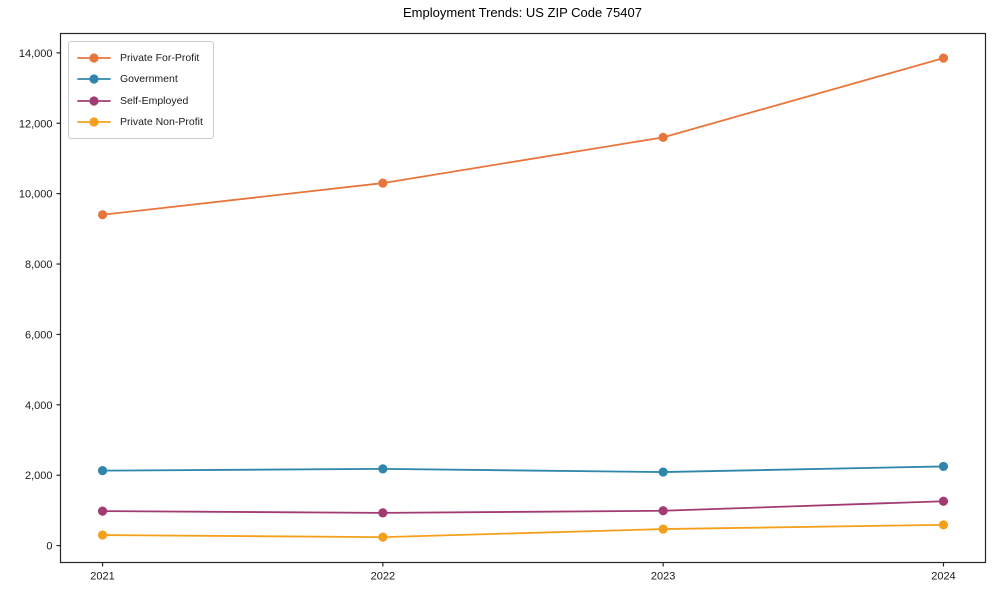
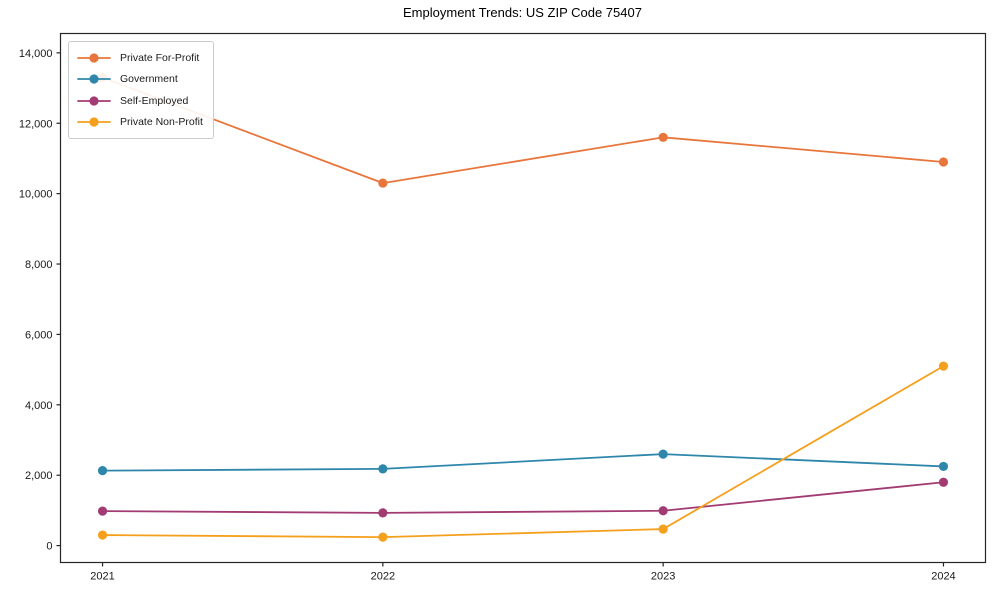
Private For-Profit/2021: 9400 -> 13300
Government/2023: 2100 -> 2600
Private For-Profit/2024: 13800 -> 10900
Self-Employed/2024: 1300 -> 1800
Private Non-Profit/2024: 600 -> 5100
